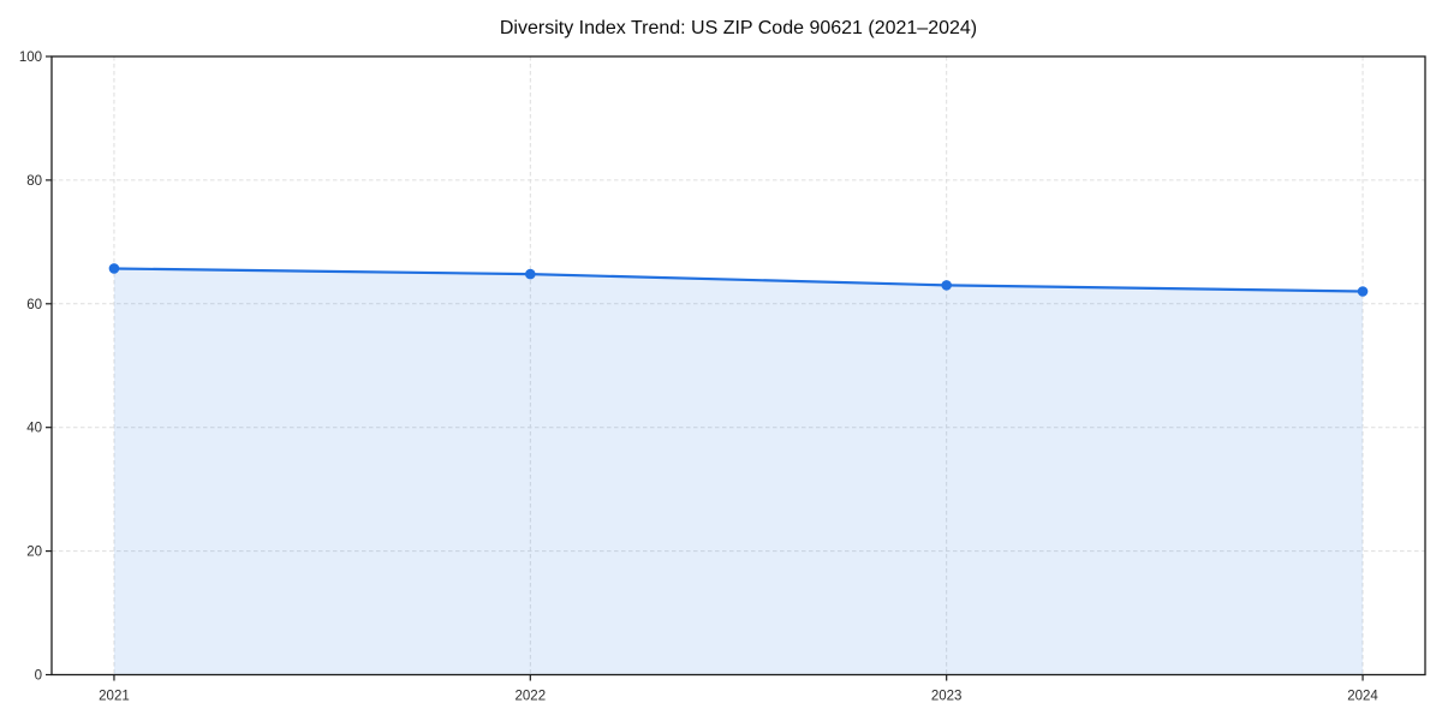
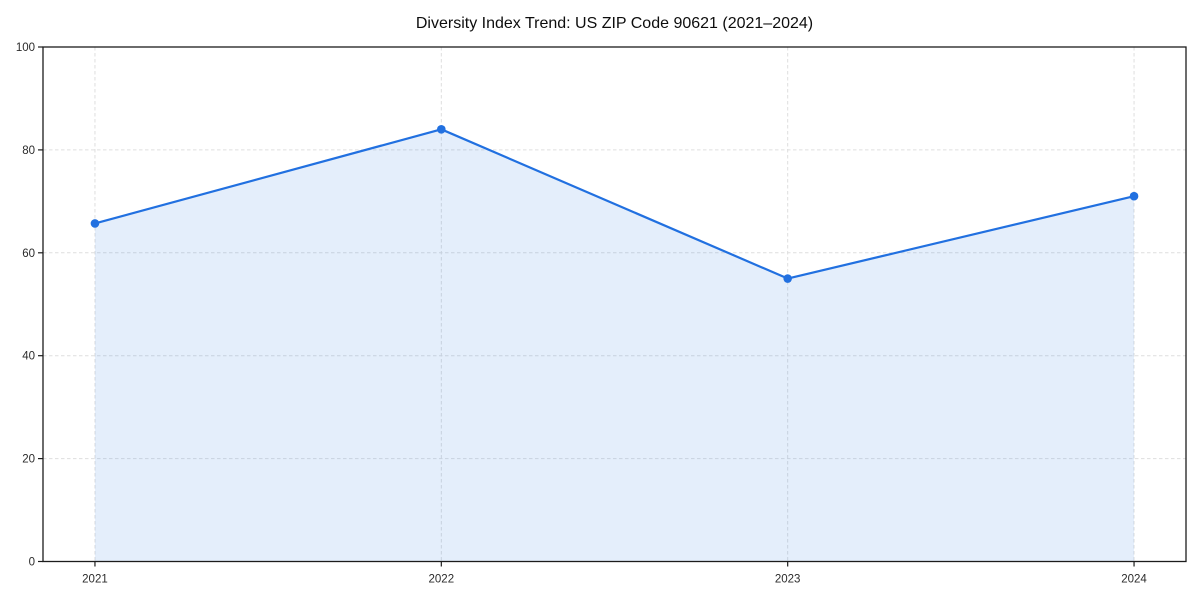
2022: 65 -> 84
2023: 63 -> 55
2024: 62 -> 71
